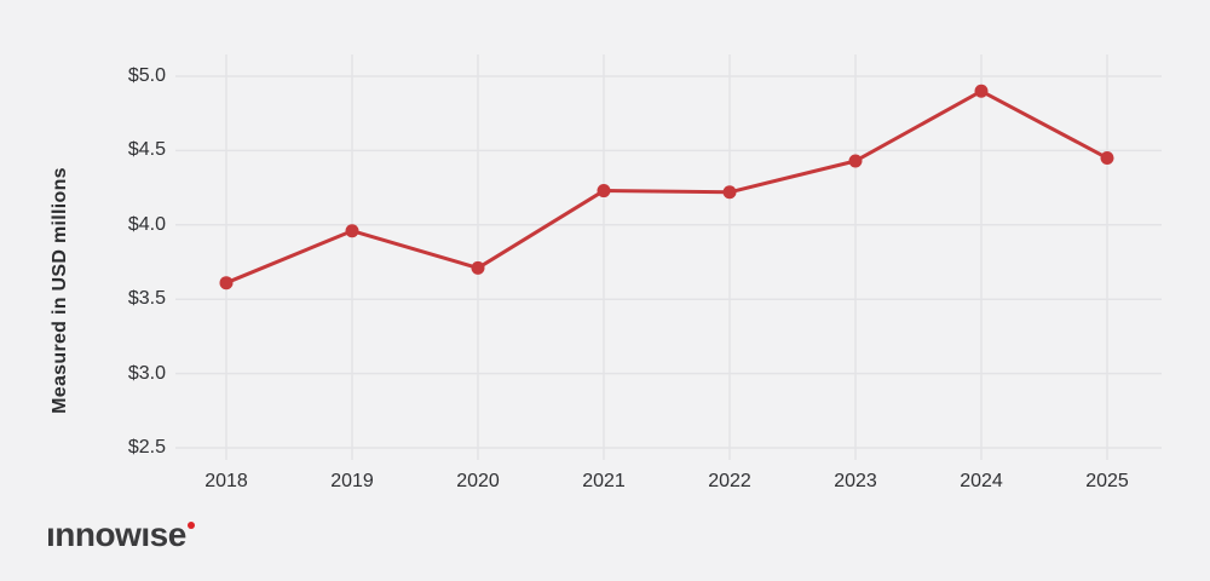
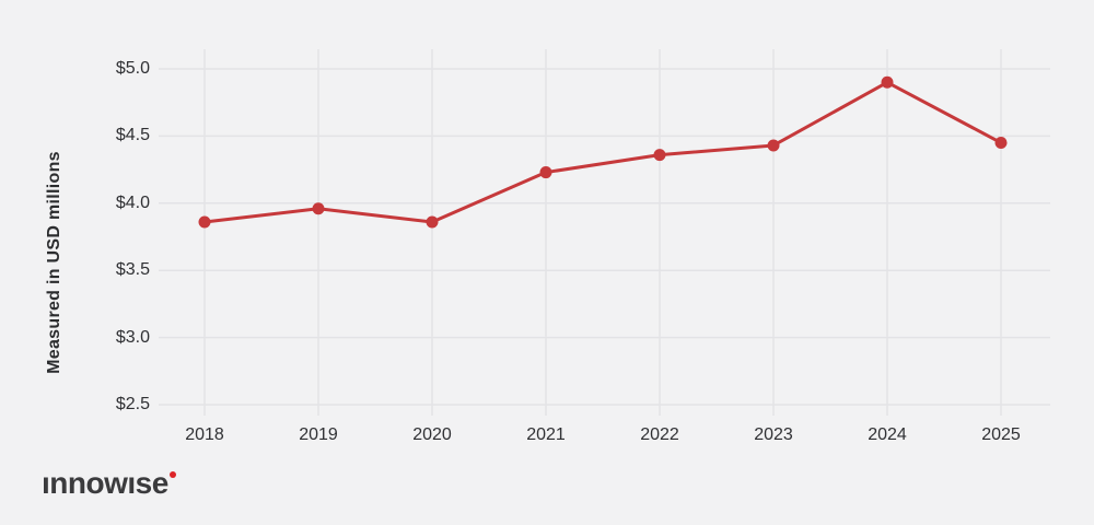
2018: $3.61 -> $3.86
2020: $3.71 -> $3.86
2022: $4.22 -> $4.36
